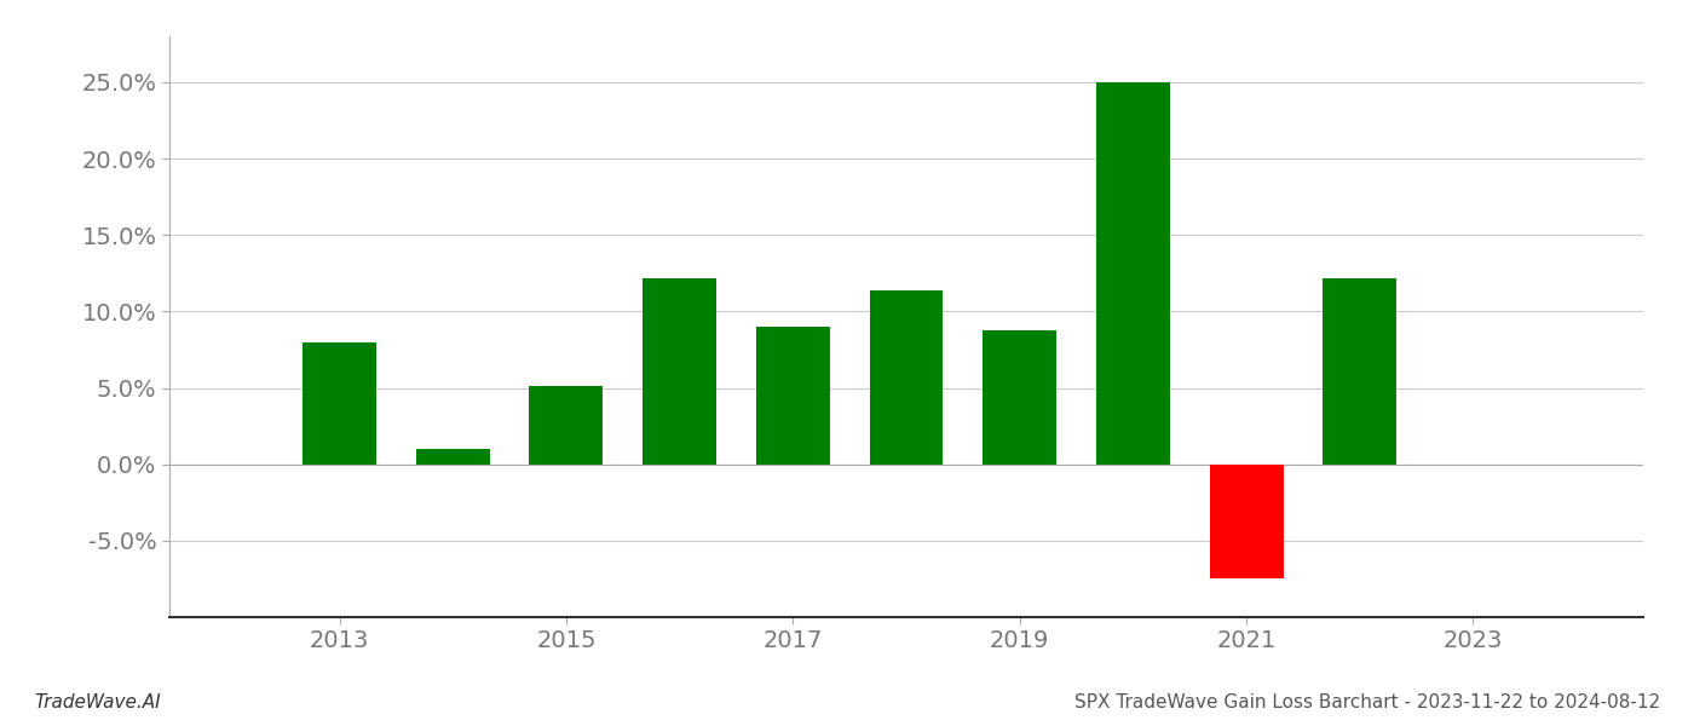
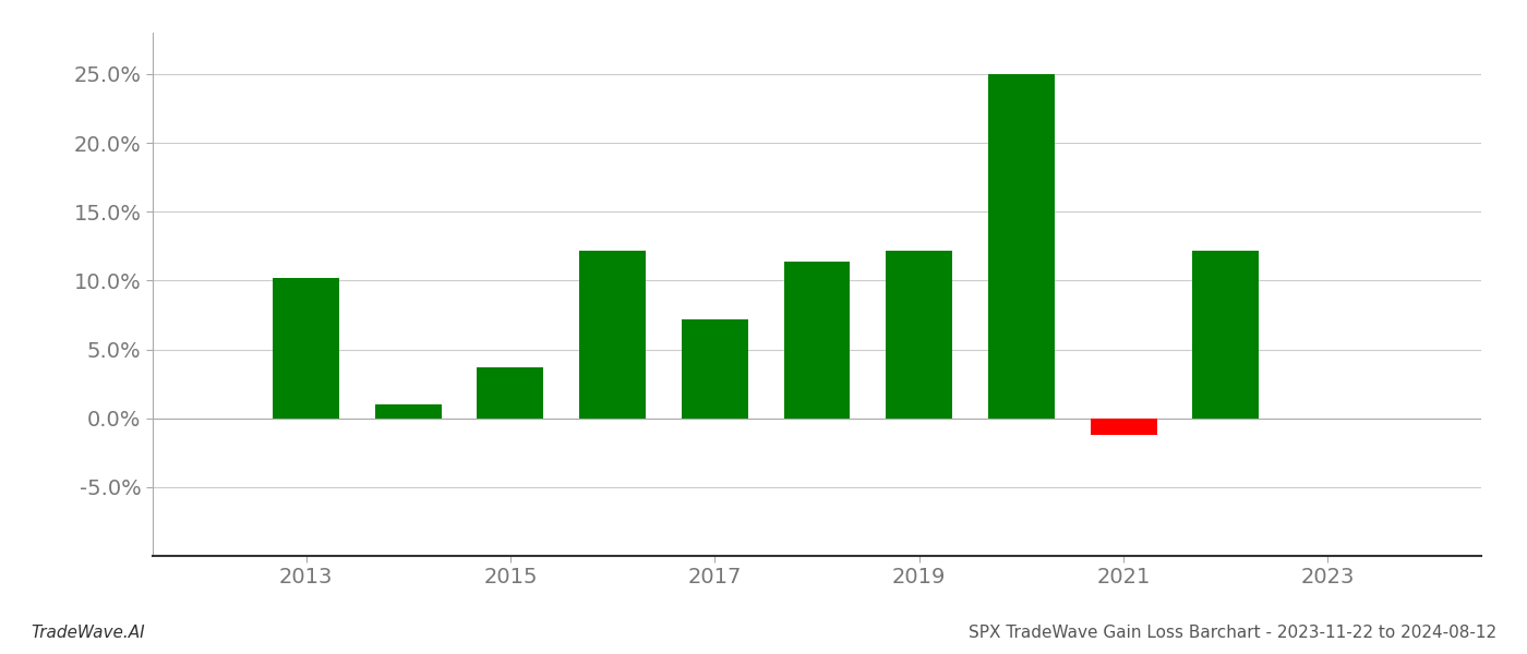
2013: 8.0% -> 10.2%
2015: 5.1% -> 3.7%
2017: 9.0% -> 7.2%
2019: 8.8% -> 12.2%
2021: -7.5% -> -1.2%
